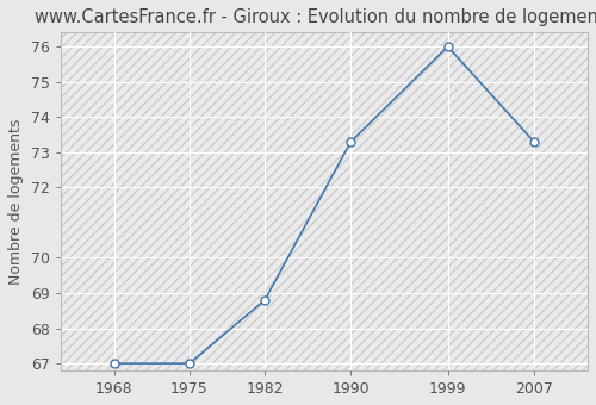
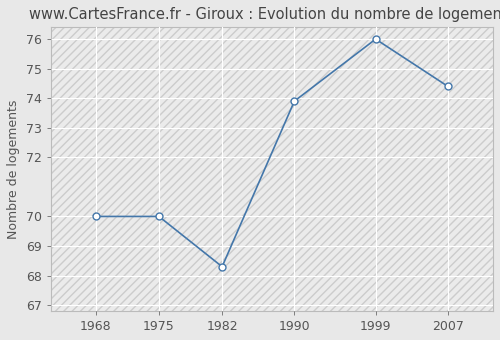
1968: 67.0 -> 70.0
1975: 67.0 -> 70.0
1982: 68.8 -> 68.3
1990: 73.3 -> 73.9
2007: 73.3 -> 74.4
